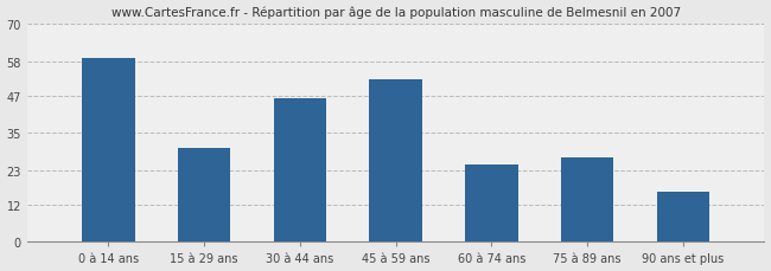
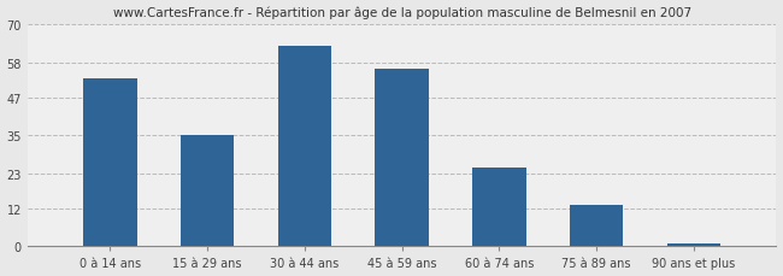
0 à 14 ans: 59 -> 53
15 à 29 ans: 30 -> 35
30 à 44 ans: 46 -> 63
45 à 59 ans: 52 -> 56
75 à 89 ans: 27 -> 13
90 ans et plus: 16 -> 1
